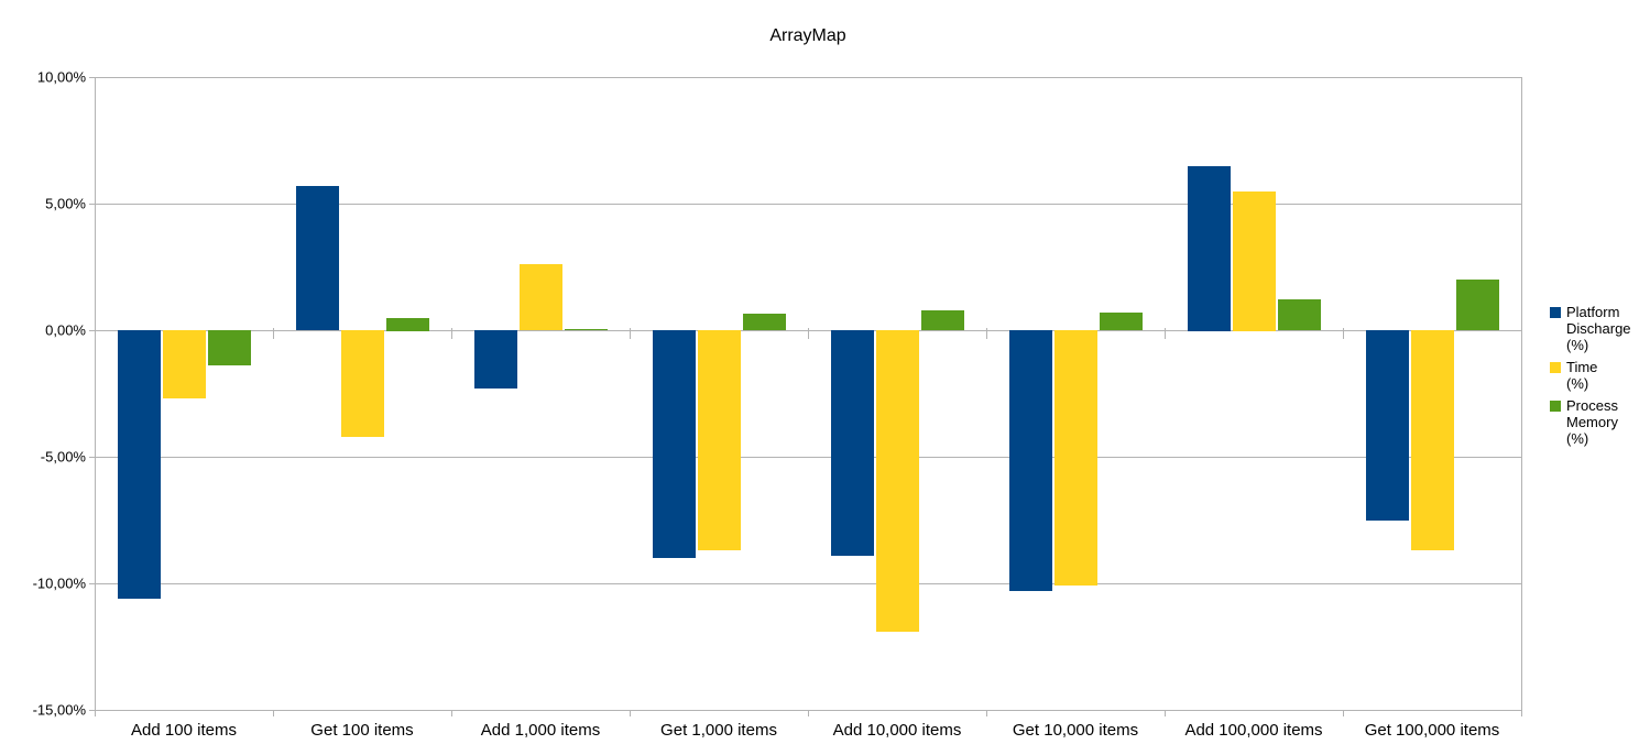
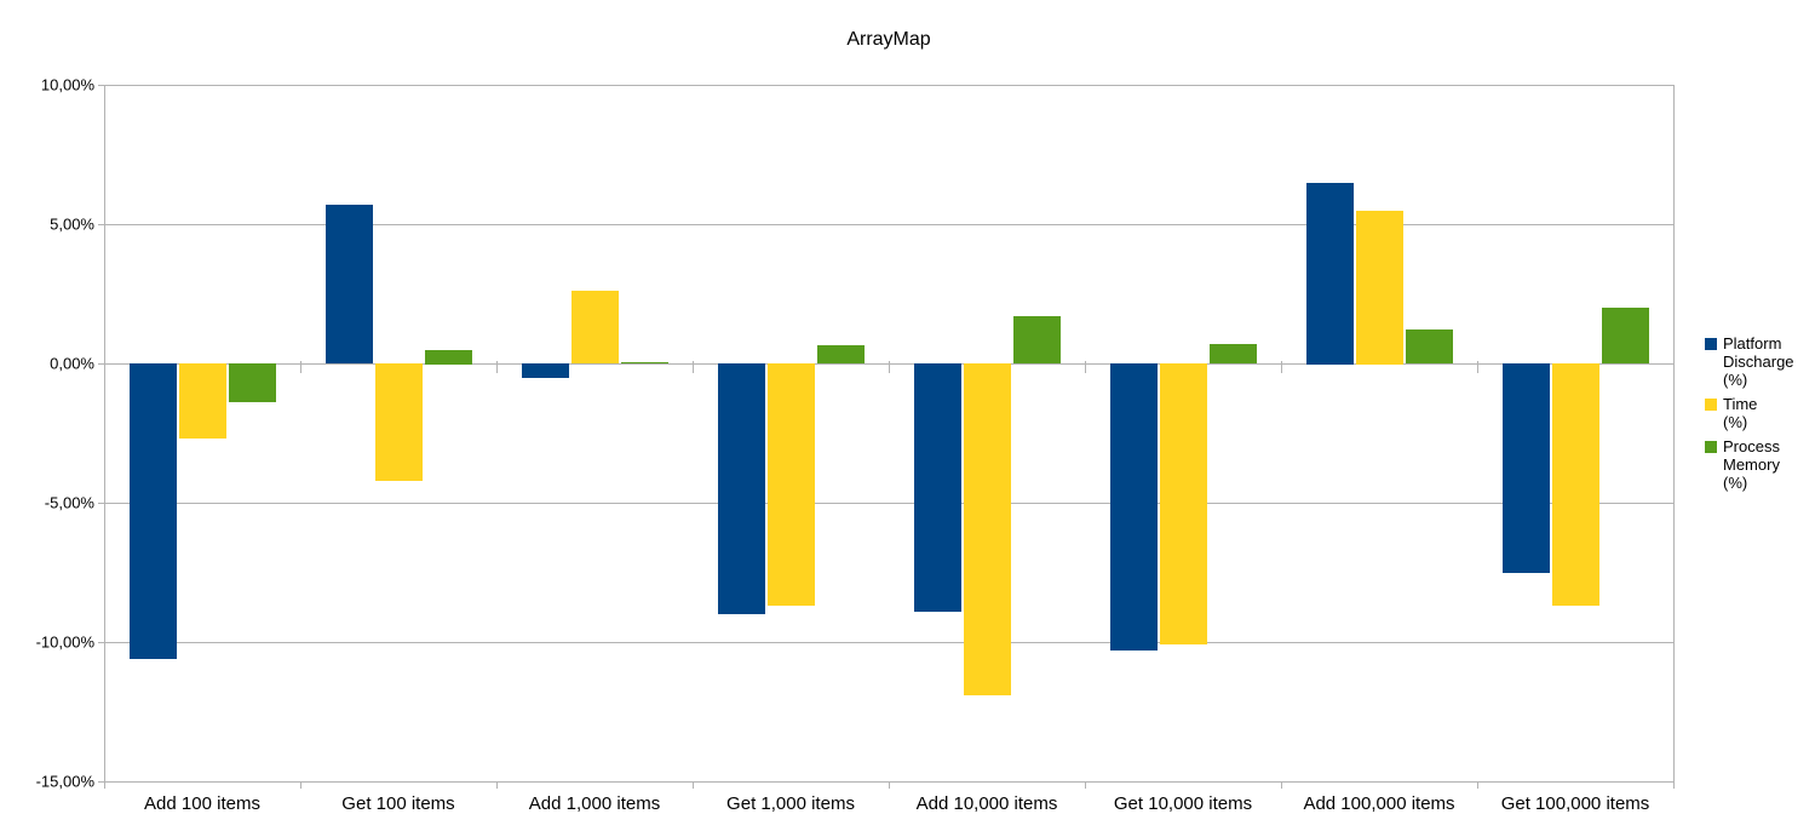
Platform Discharge (%)/Add 1,000 items: -2,3% -> -0,5%
Process Memory (%)/Add 10,000 items: 0,8% -> 1,7%
